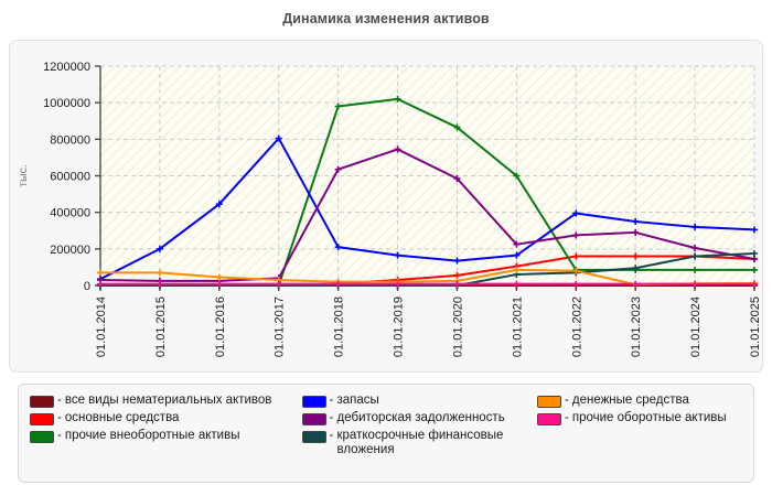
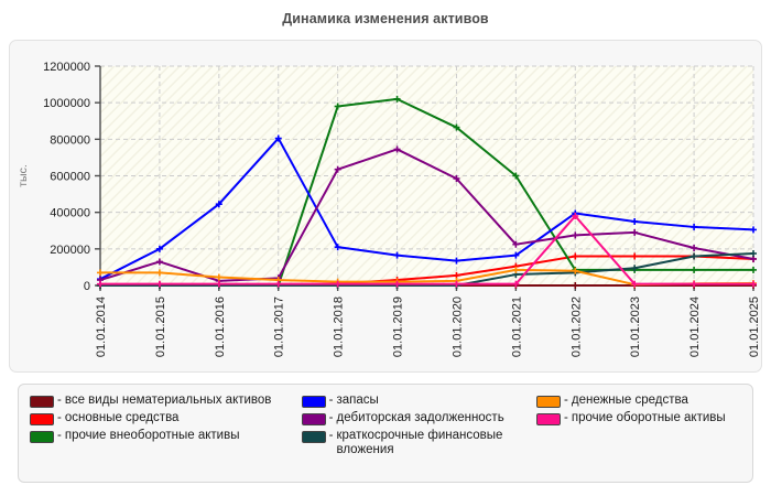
дебиторская задолженность/01.01.2015: 20000 -> 130000
прочие оборотные активы/01.01.2022: 10000 -> 380000
